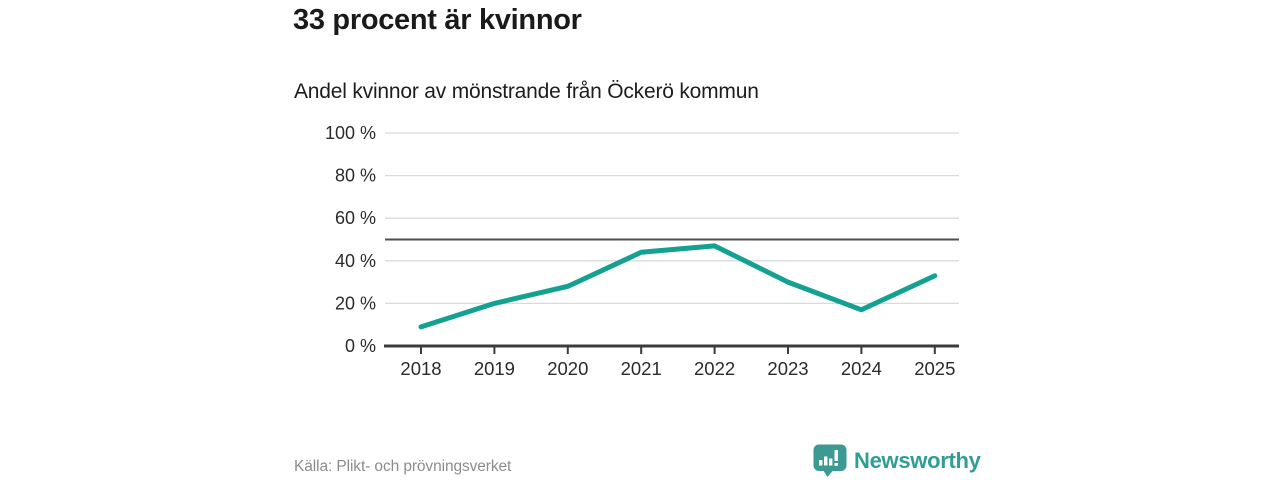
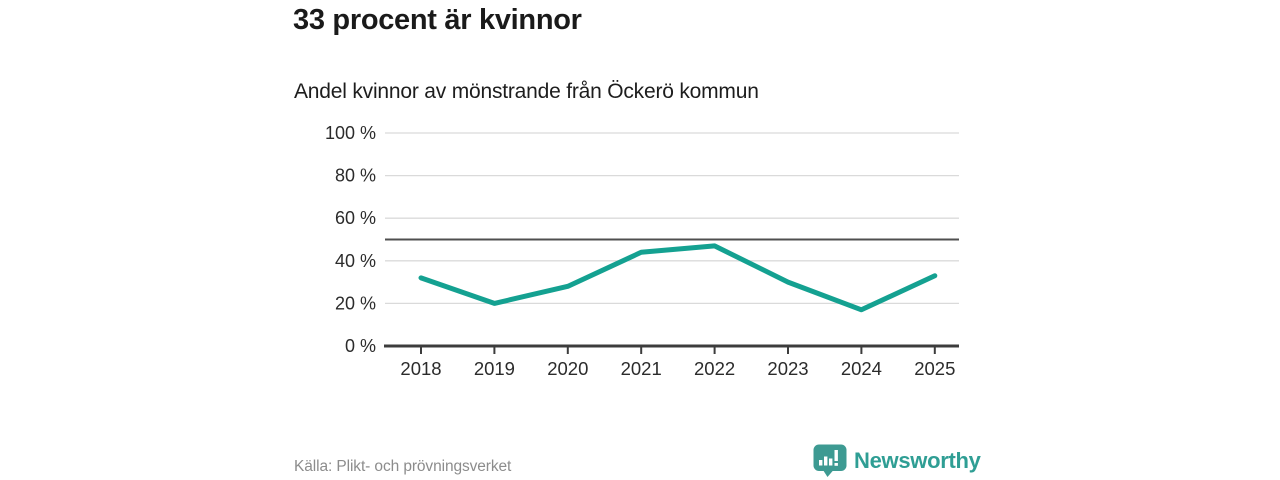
2018: 9% -> 32%
